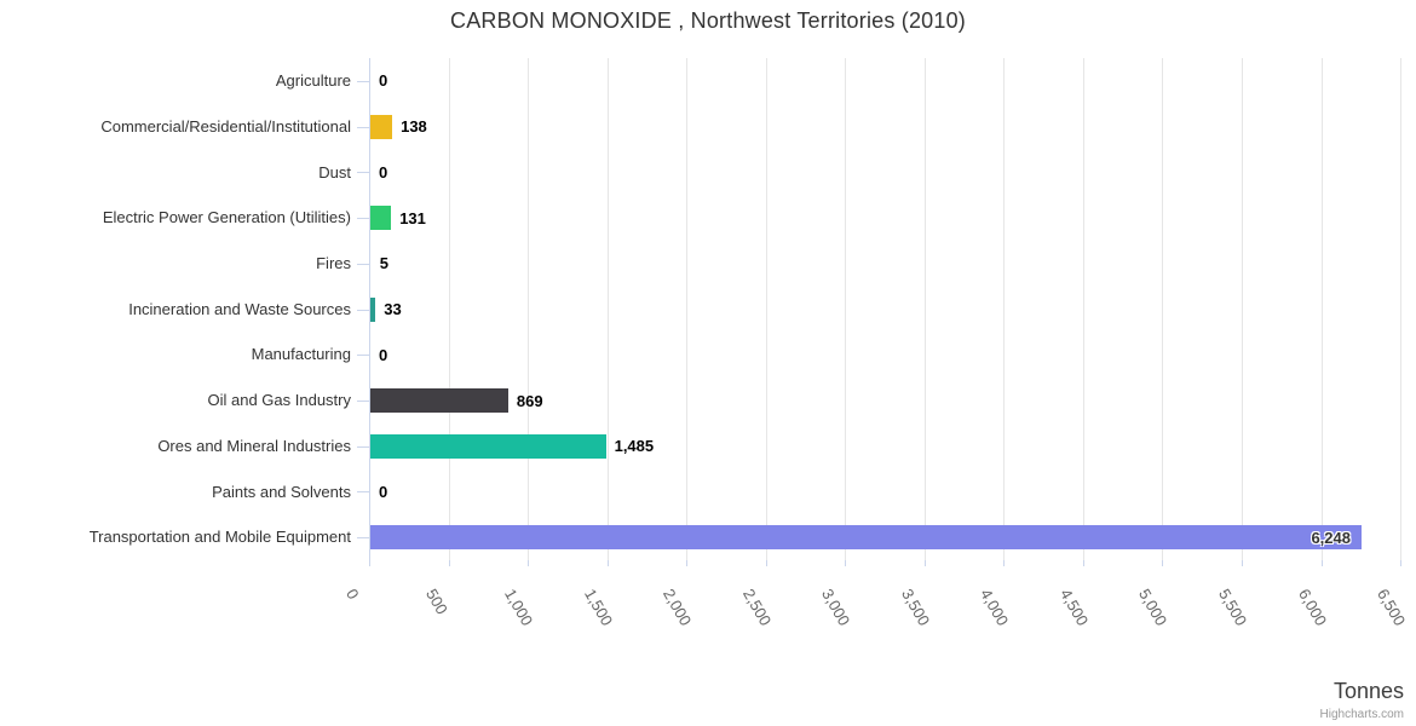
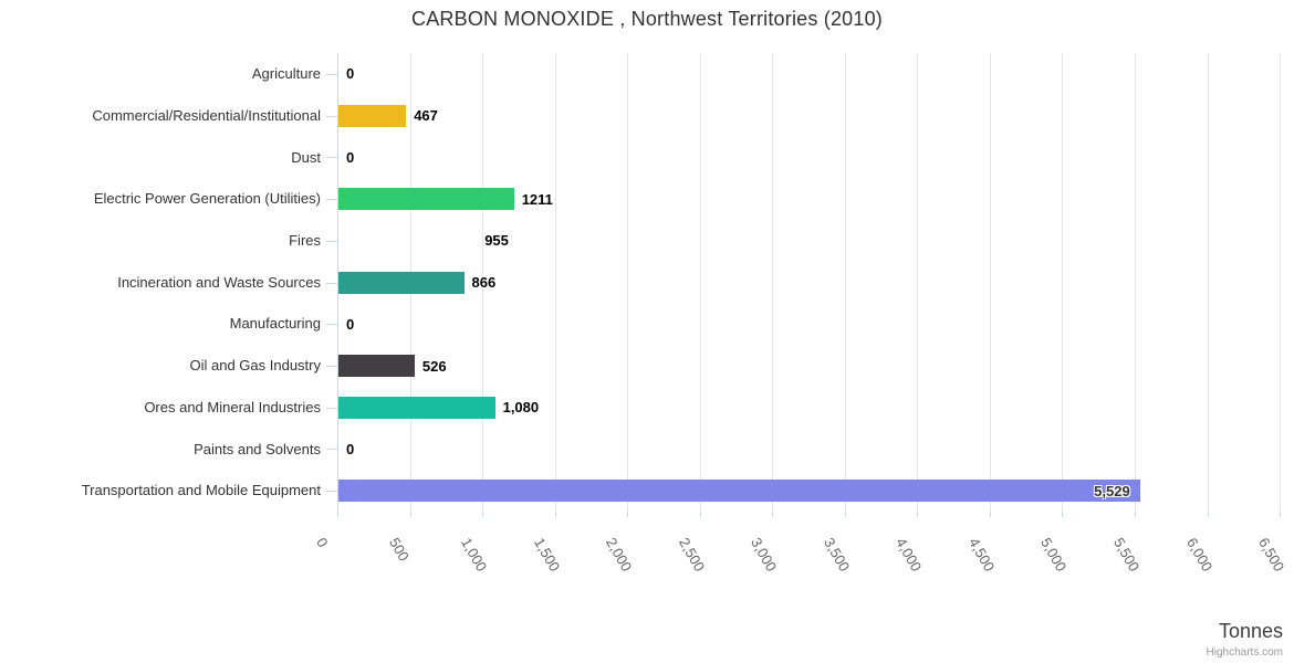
Commercial/Residential/Institutional: 138 -> 467
Electric Power Generation (Utilities): 131 -> 1211
Fires: 5 -> 955
Incineration and Waste Sources: 33 -> 866
Oil and Gas Industry: 869 -> 526
Ores and Mineral Industries: 1,485 -> 1,080
Transportation and Mobile Equipment: 6,248 -> 5,529
